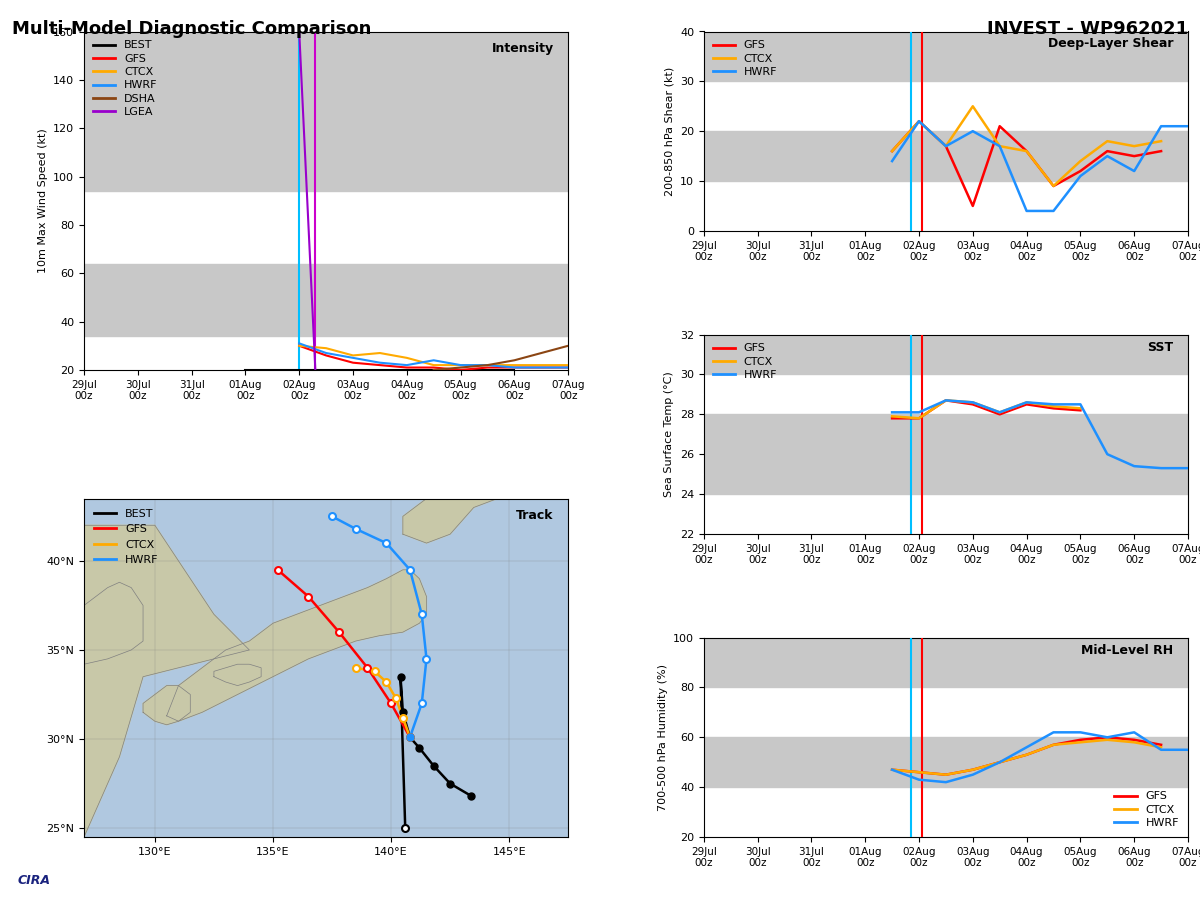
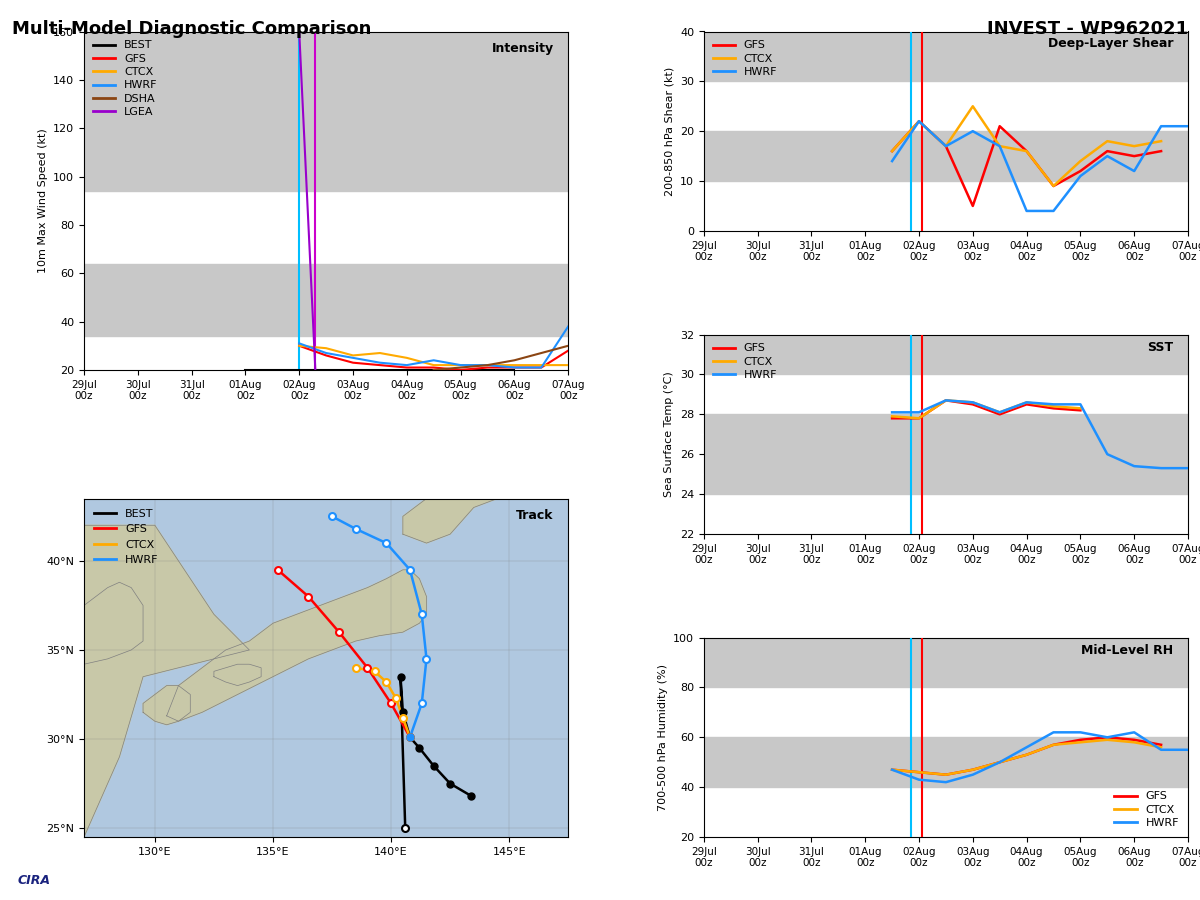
GFS/07Aug 00z: 21 -> 28
HWRF/07Aug 00z: 21 -> 38
